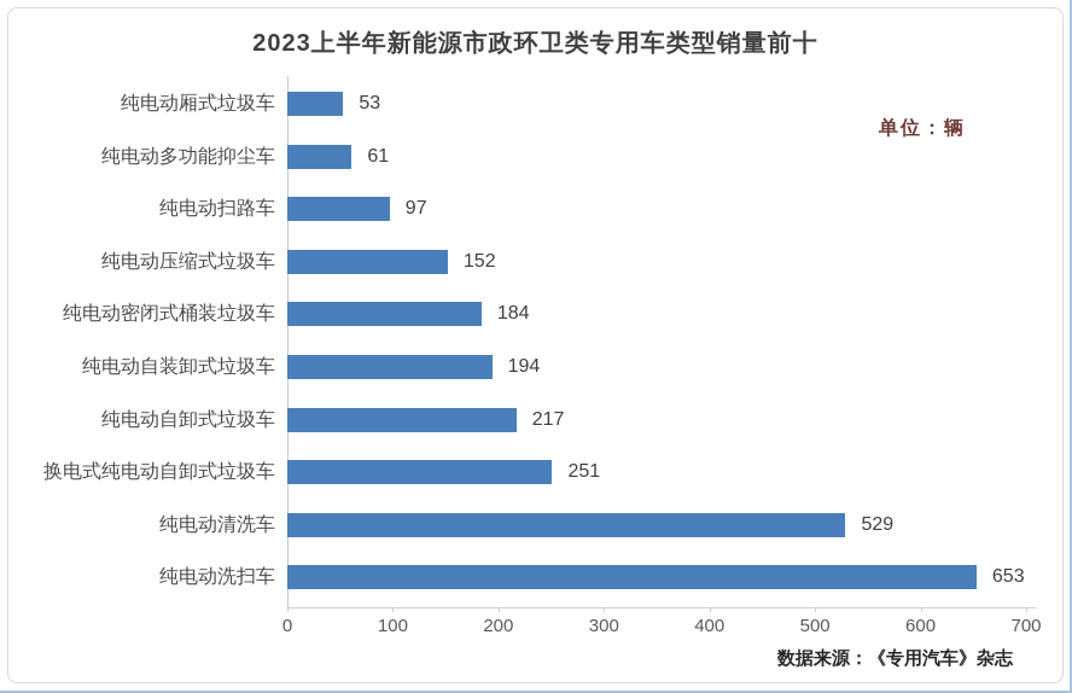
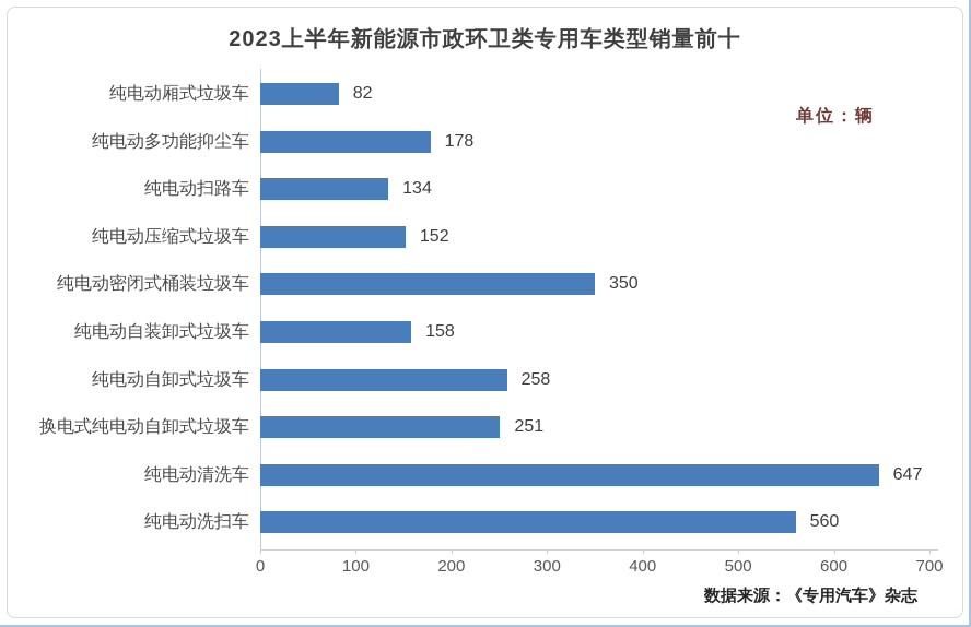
纯电动厢式垃圾车: 53 -> 82
纯电动多功能抑尘车: 61 -> 178
纯电动扫路车: 97 -> 134
纯电动密闭式桶装垃圾车: 184 -> 350
纯电动自装卸式垃圾车: 194 -> 158
纯电动自卸式垃圾车: 217 -> 258
纯电动清洗车: 529 -> 647
纯电动洗扫车: 653 -> 560
